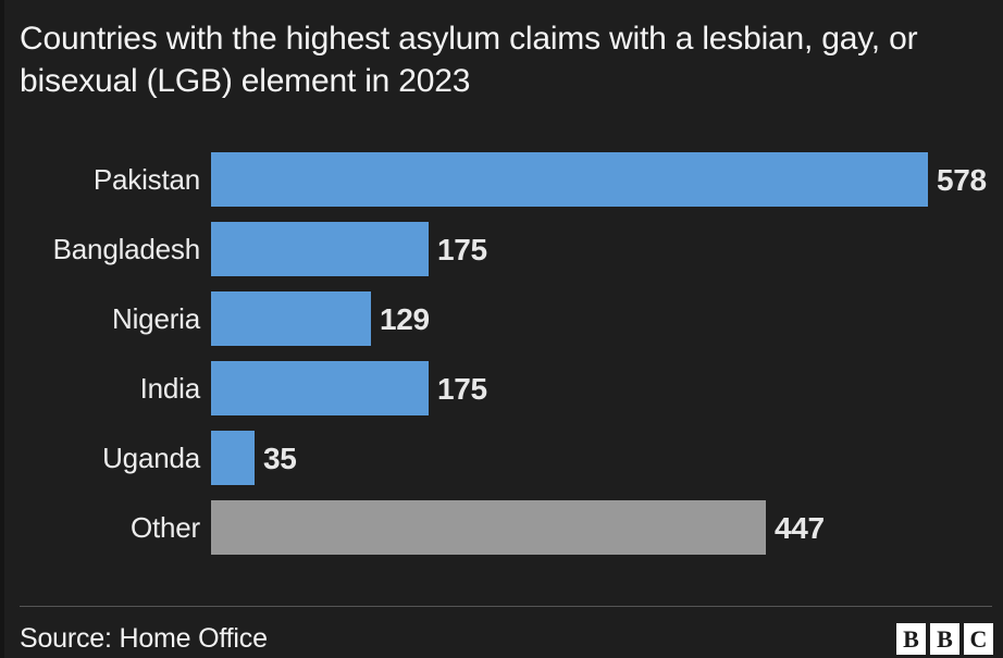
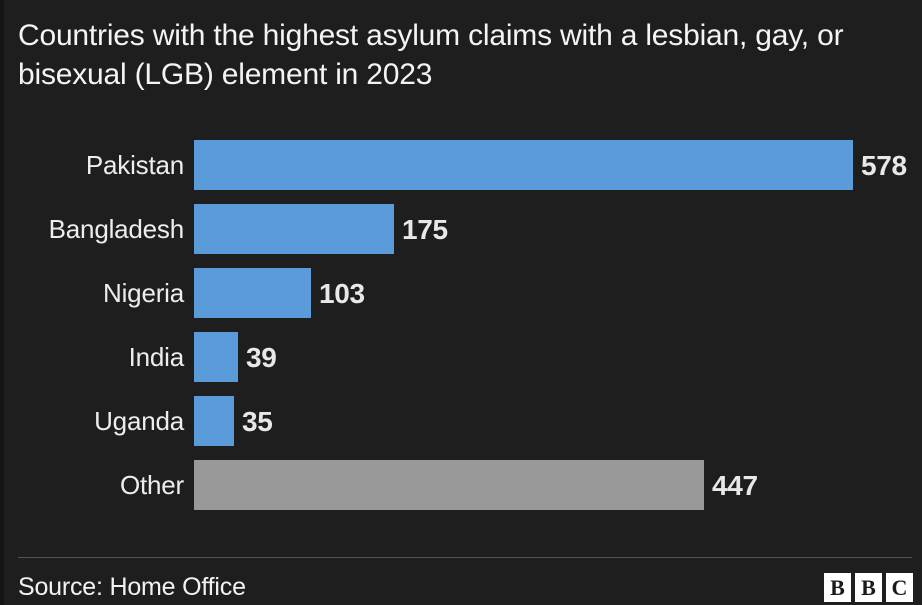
Nigeria: 129 -> 103
India: 175 -> 39
